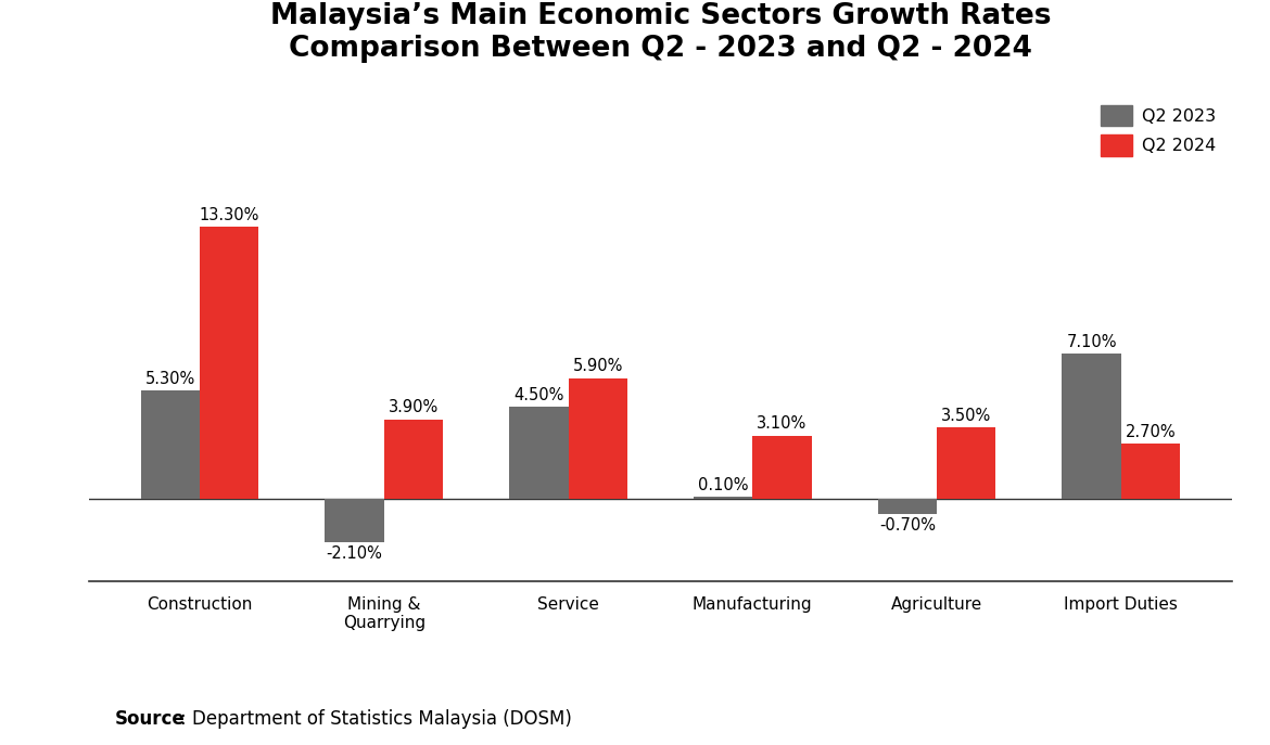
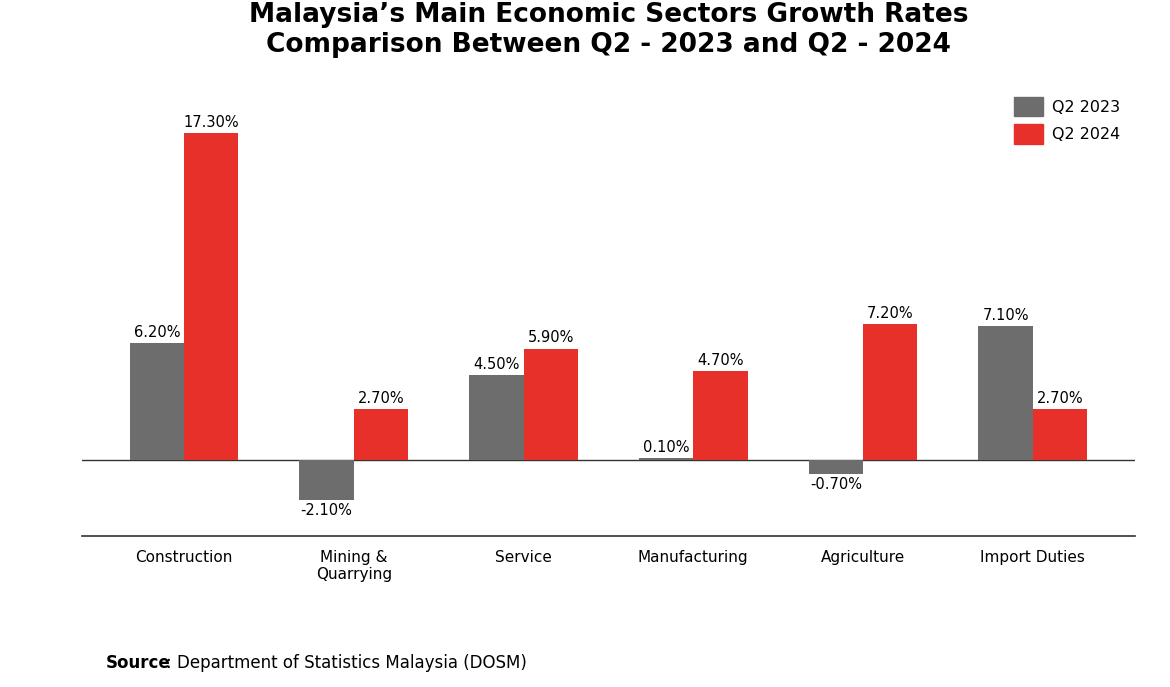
Q2 2023/Construction: 5.30% -> 6.20%
Q2 2024/Construction: 13.30% -> 17.30%
Q2 2024/Mining & Quarrying: 3.90% -> 2.70%
Q2 2024/Manufacturing: 3.10% -> 4.70%
Q2 2024/Agriculture: 3.50% -> 7.20%
